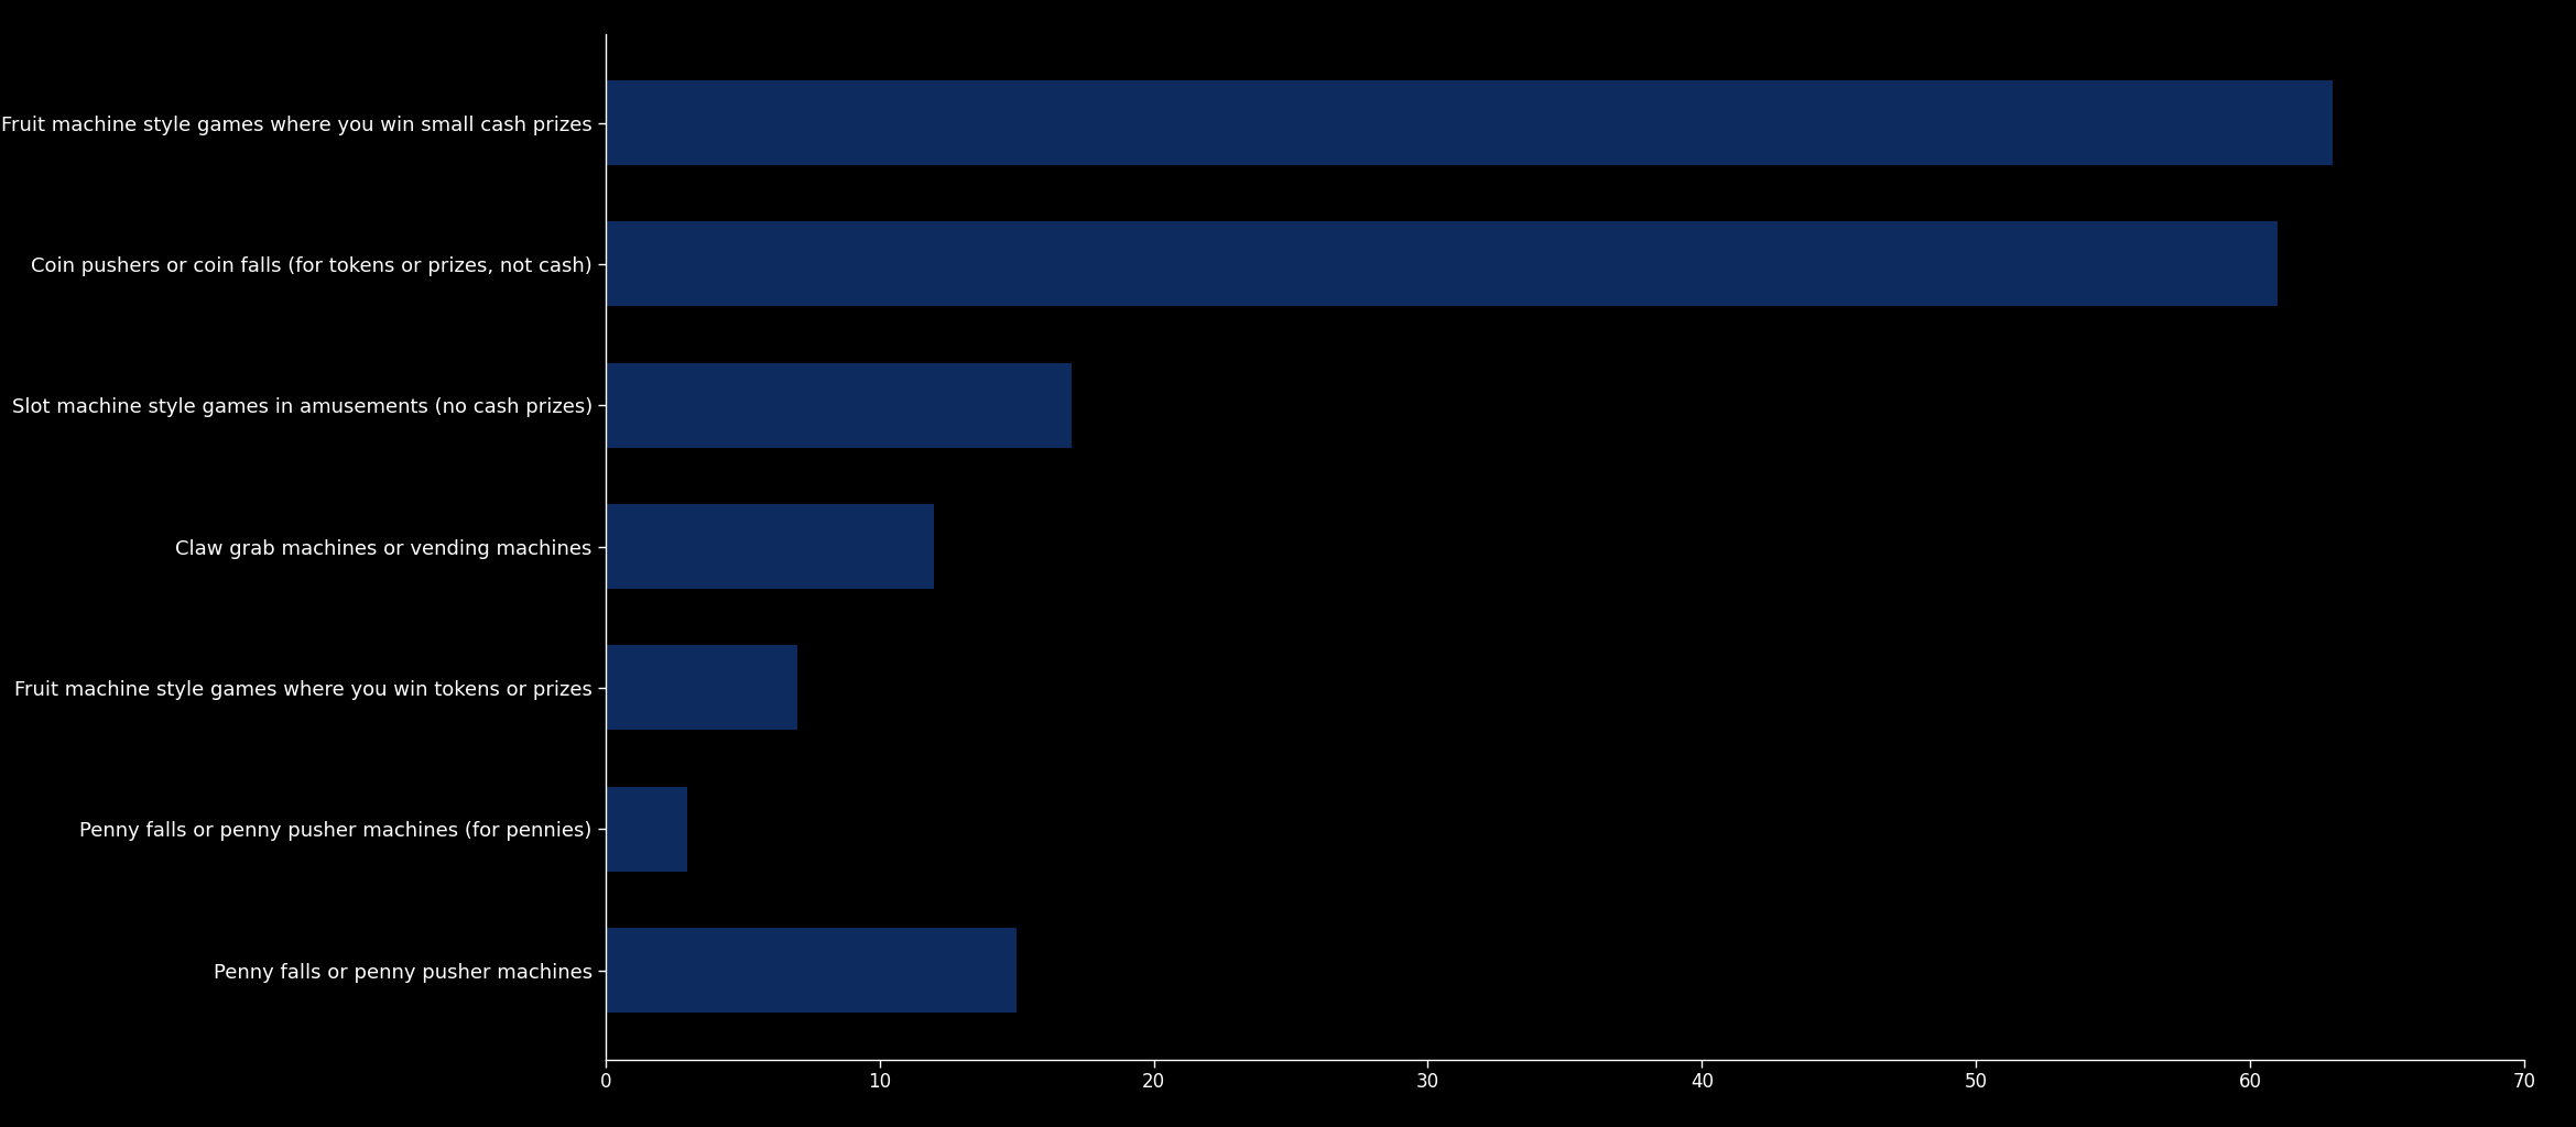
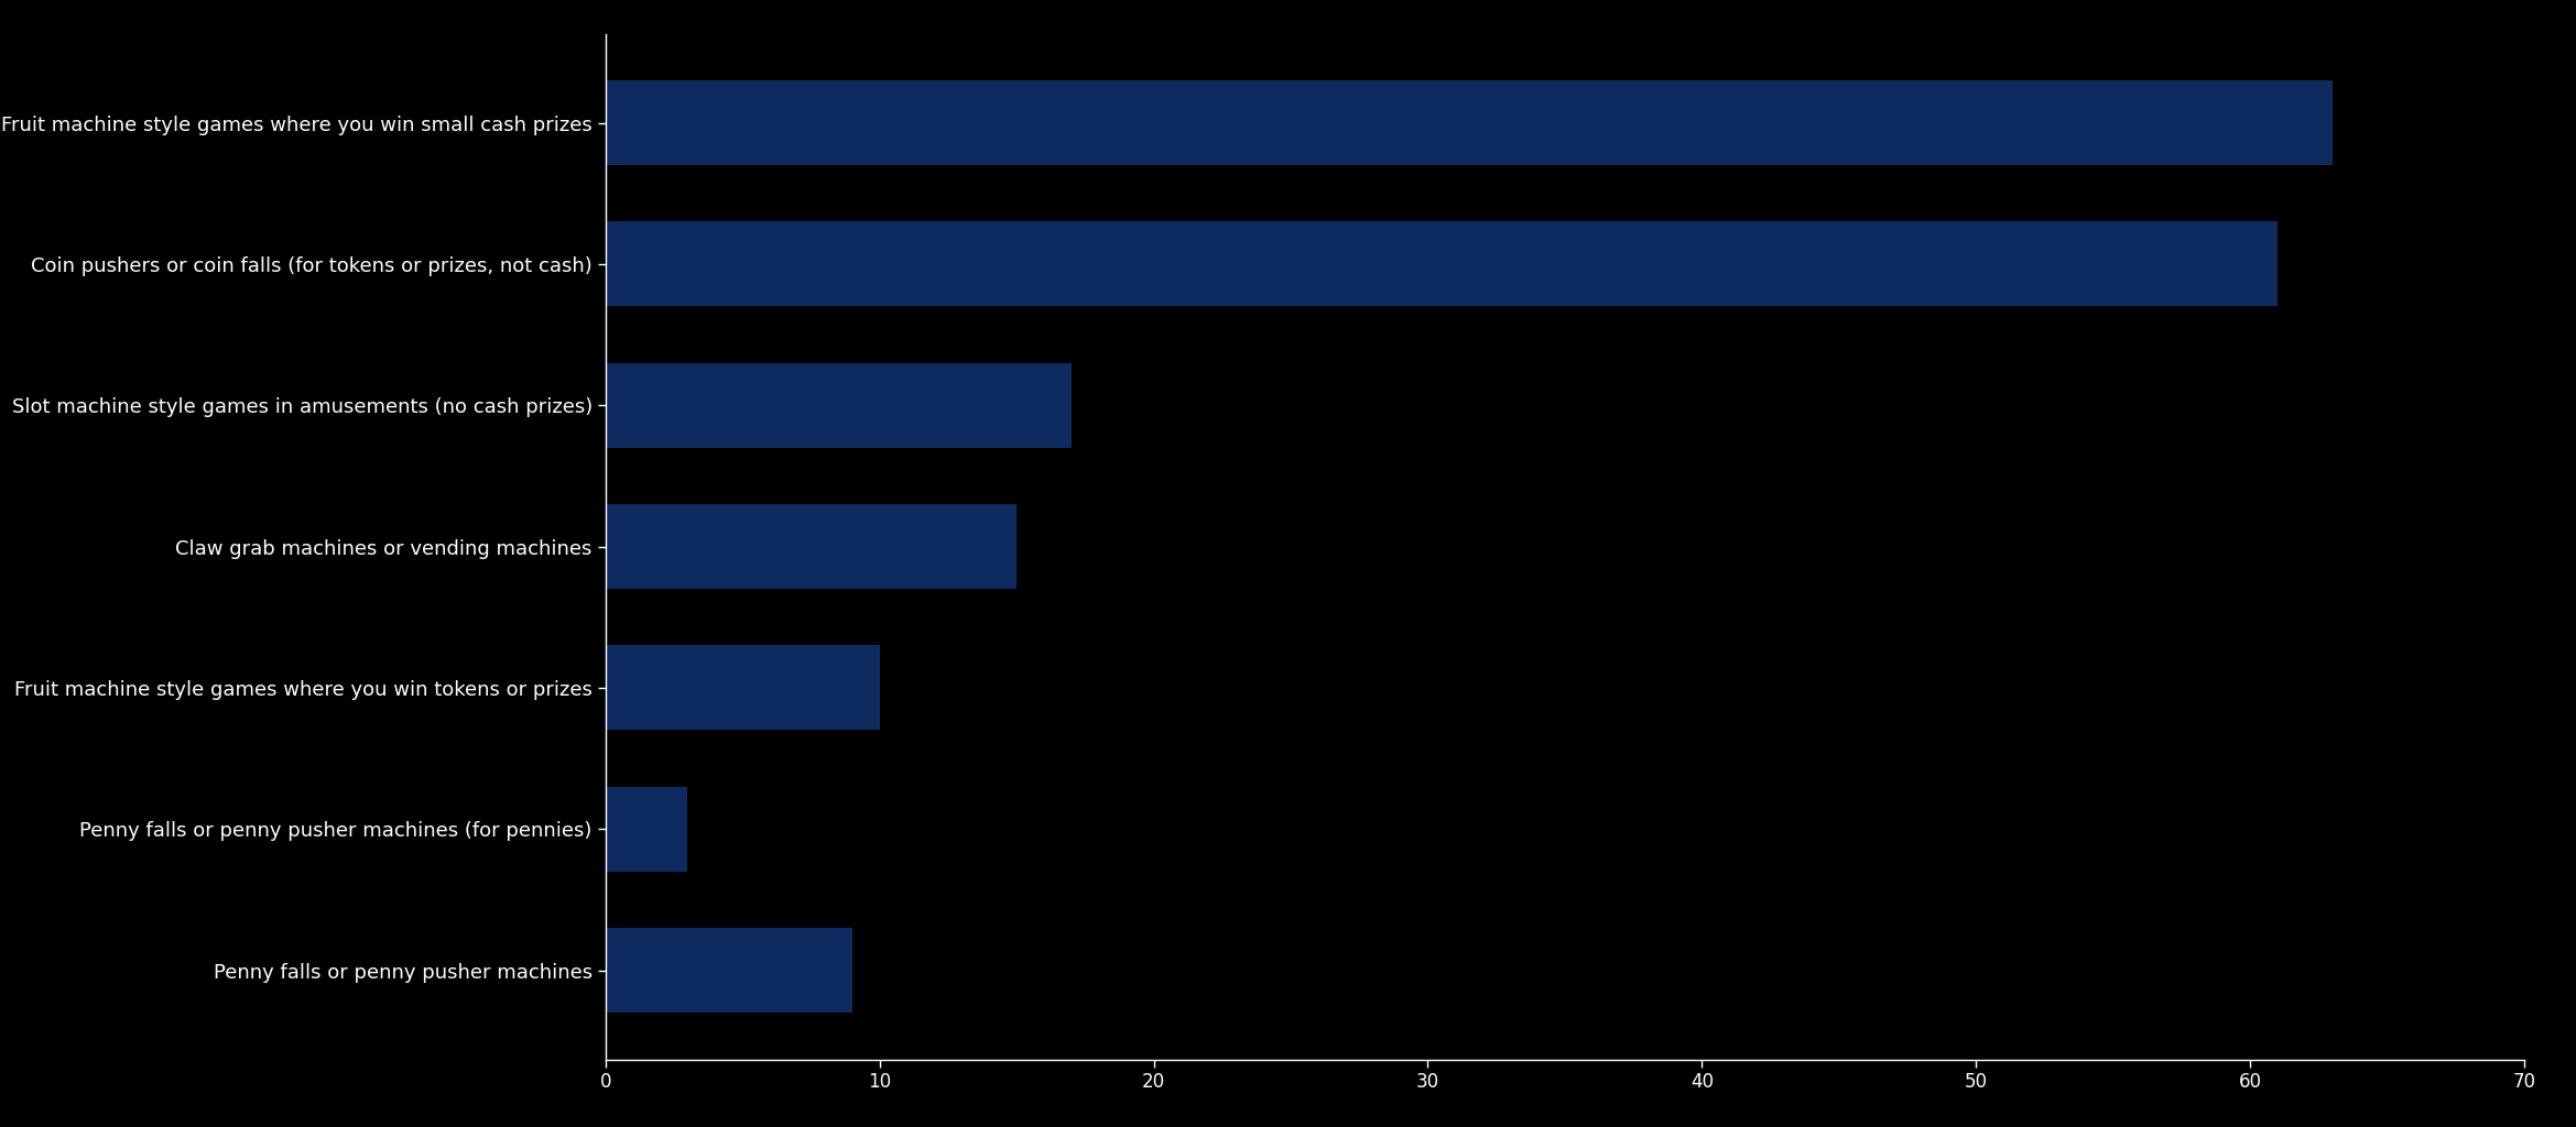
Claw grab machines or vending machines: 12 -> 15
Fruit machine style games where you win tokens or prizes: 7 -> 10
Penny falls or penny pusher machines: 15 -> 9
